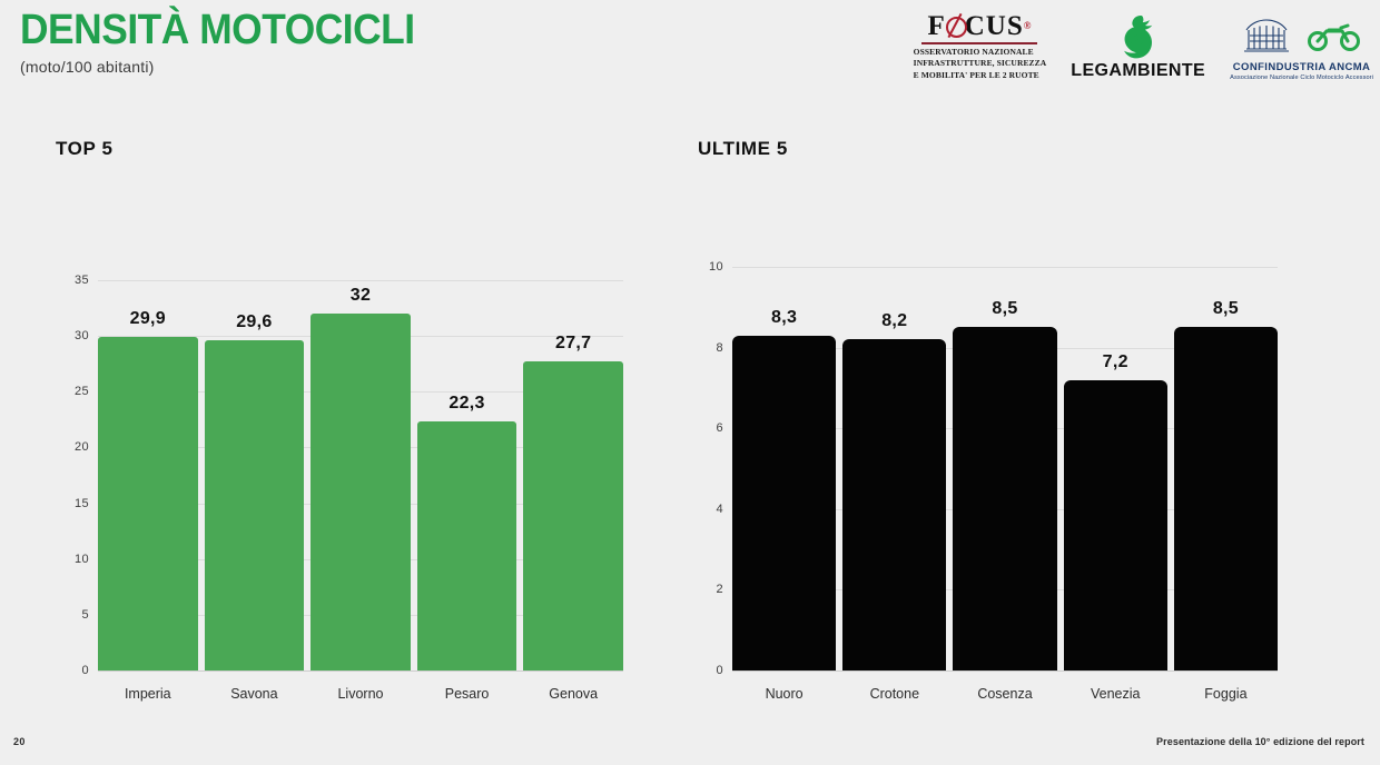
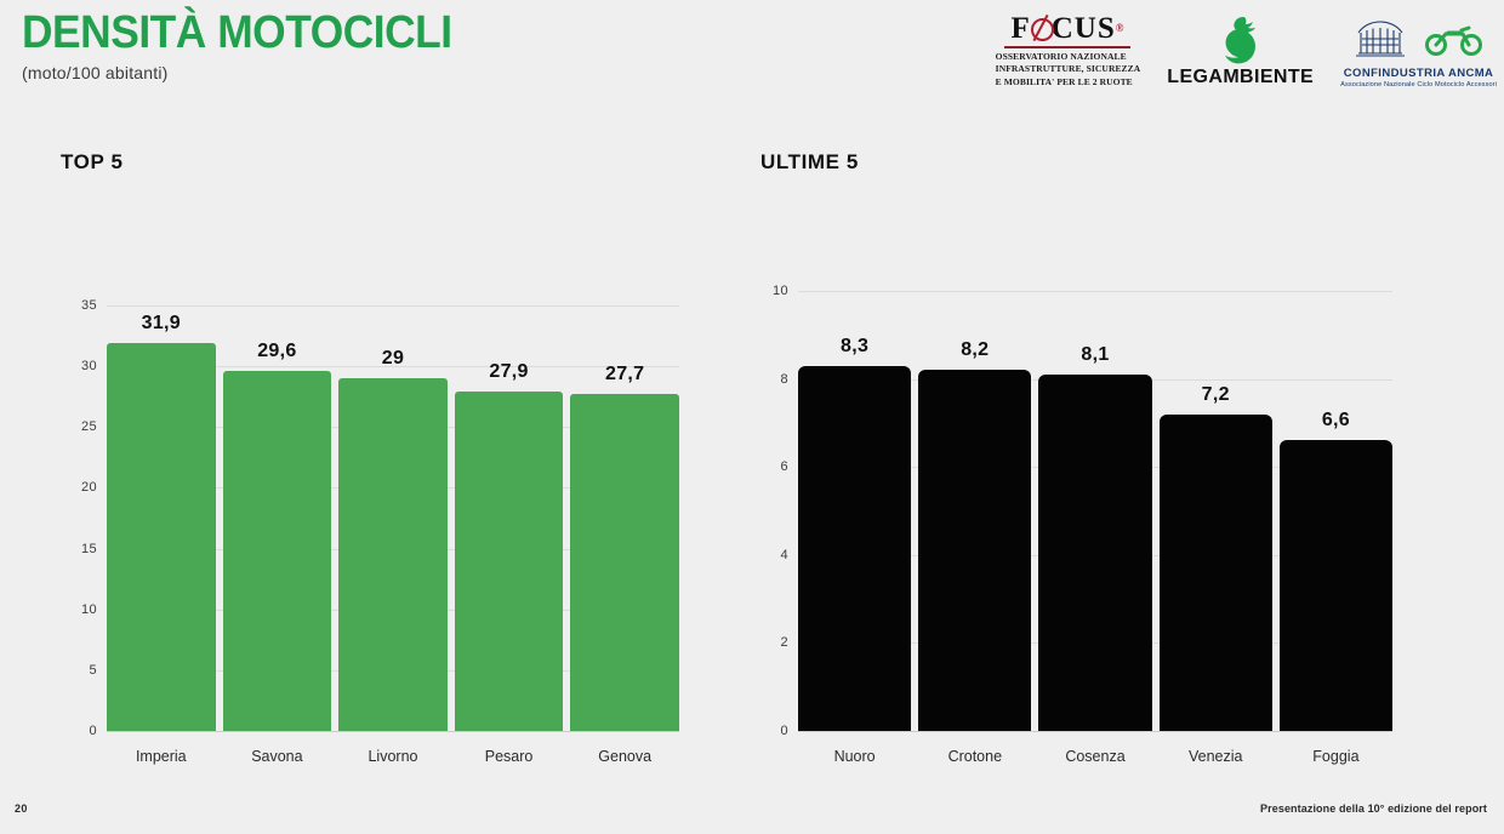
TOP 5/Imperia: 29,9 -> 31,9
TOP 5/Livorno: 32 -> 29
TOP 5/Pesaro: 22,3 -> 27,9
ULTIME 5/Cosenza: 8,5 -> 8,1
ULTIME 5/Foggia: 8,5 -> 6,6
